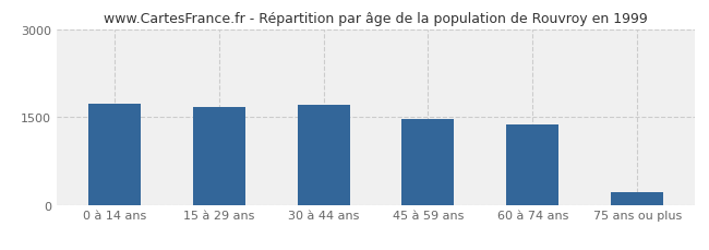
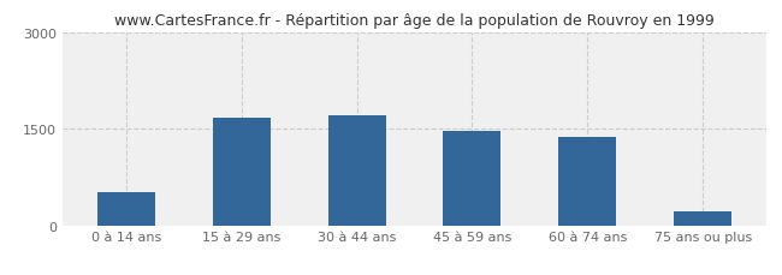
0 à 14 ans: 1720 -> 520
